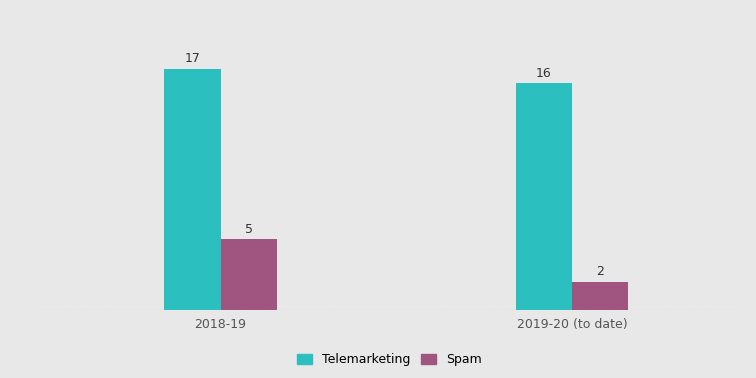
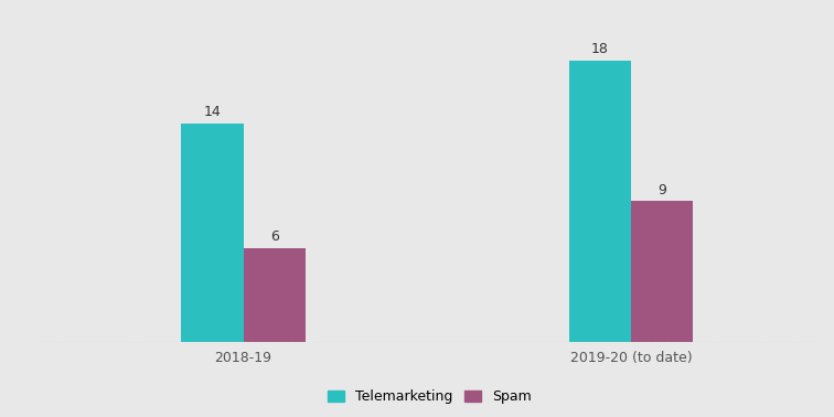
Telemarketing/2018-19: 17 -> 14
Spam/2018-19: 5 -> 6
Telemarketing/2019-20 (to date): 16 -> 18
Spam/2019-20 (to date): 2 -> 9
